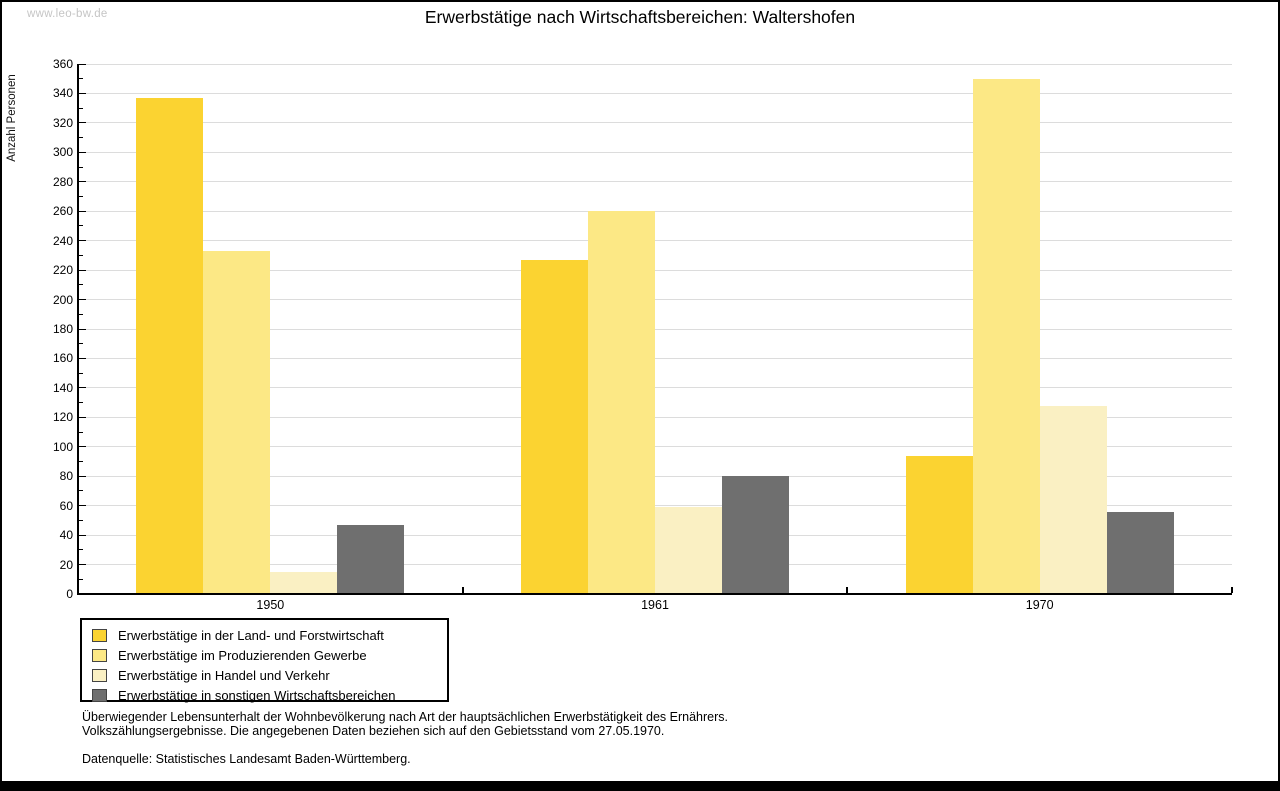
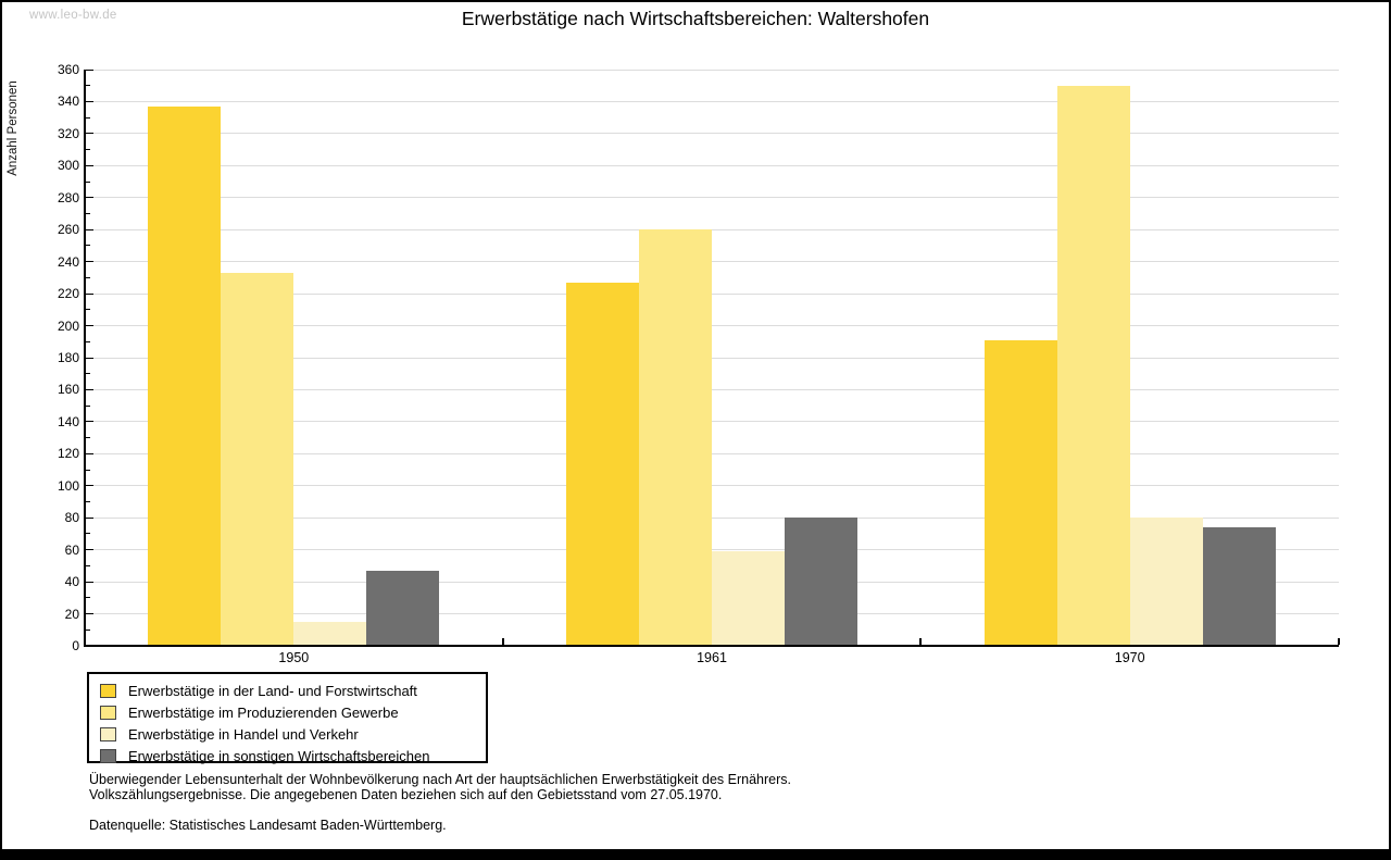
Erwerbstätige in der Land- und Forstwirtschaft/1970: 94 -> 191
Erwerbstätige in Handel und Verkehr/1970: 128 -> 80
Erwerbstätige in sonstigen Wirtschaftsbereichen/1970: 56 -> 74
